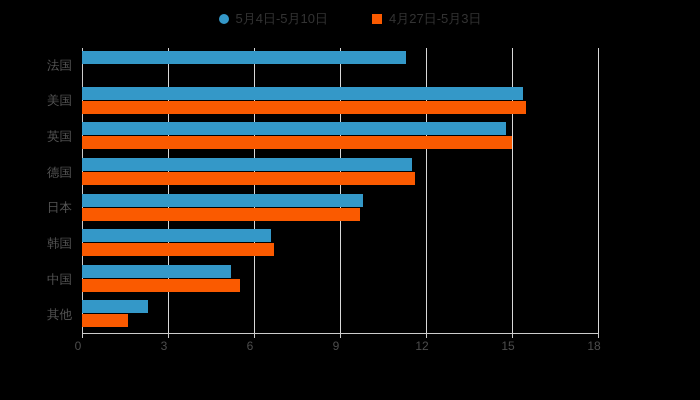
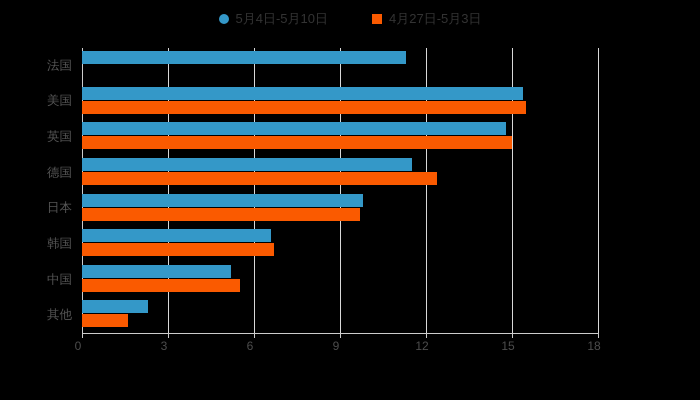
4月27日-5月3日/德国: 11.6 -> 12.4
